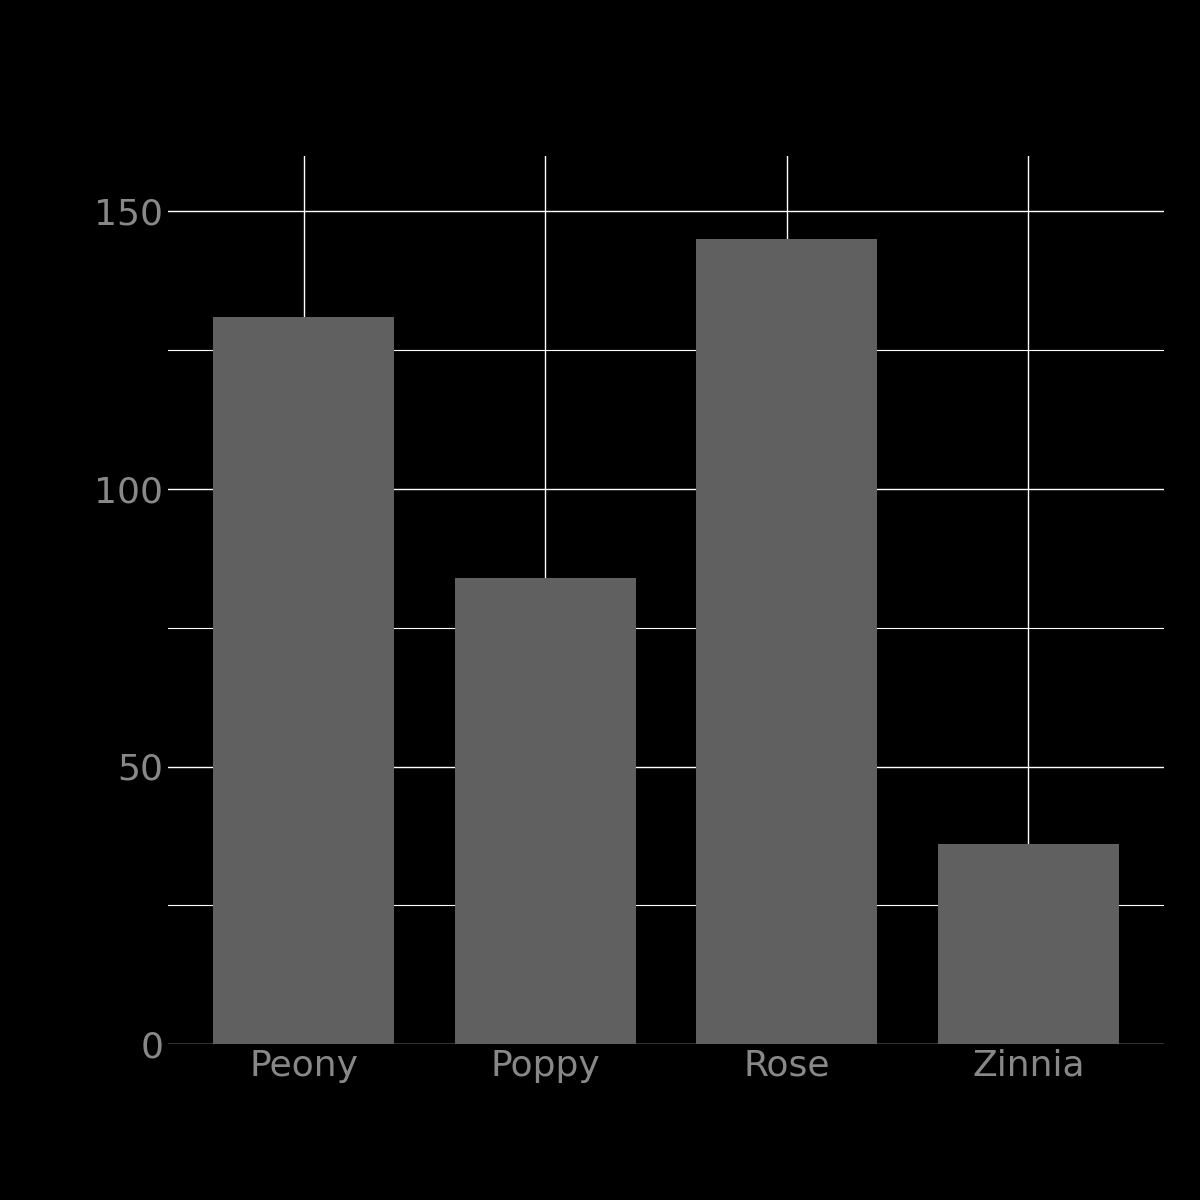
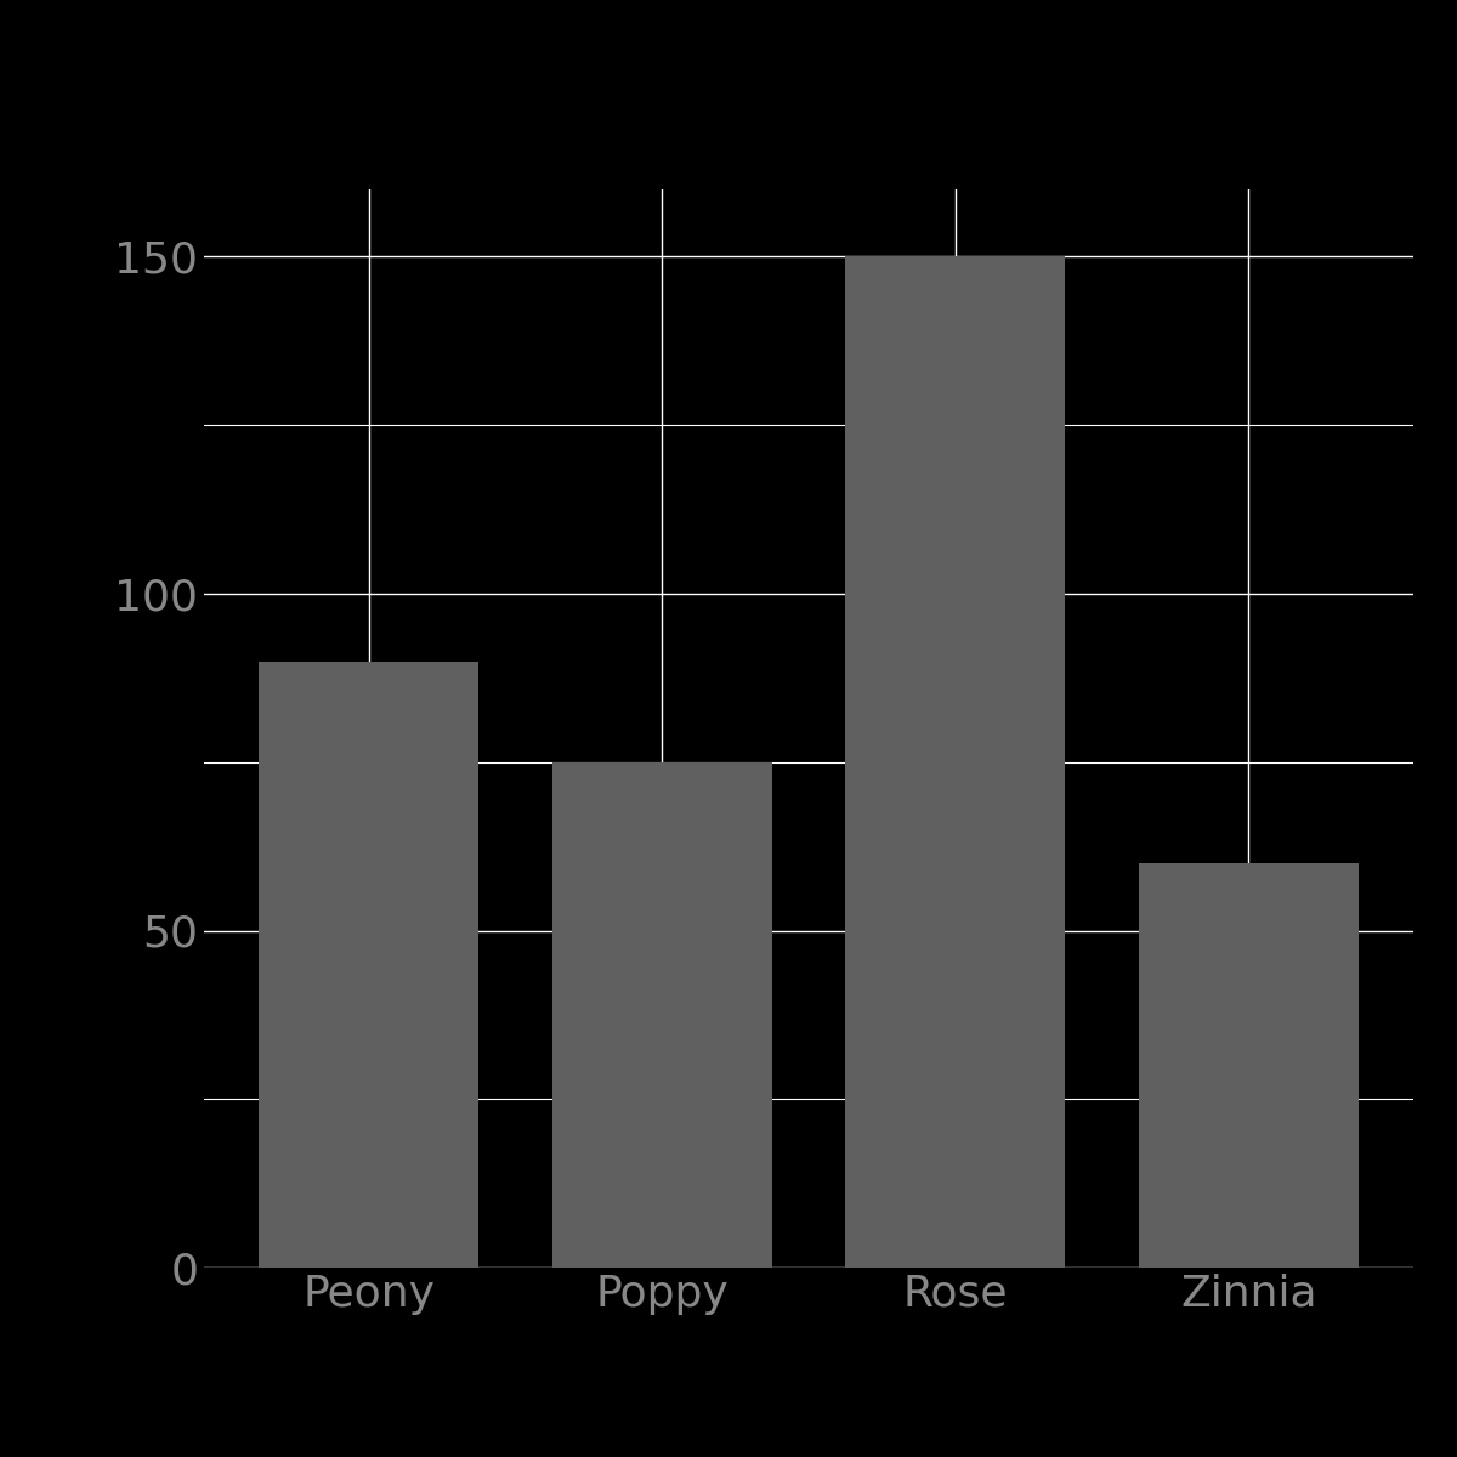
Peony: 131 -> 90
Poppy: 84 -> 75
Rose: 145 -> 150
Zinnia: 36 -> 60
